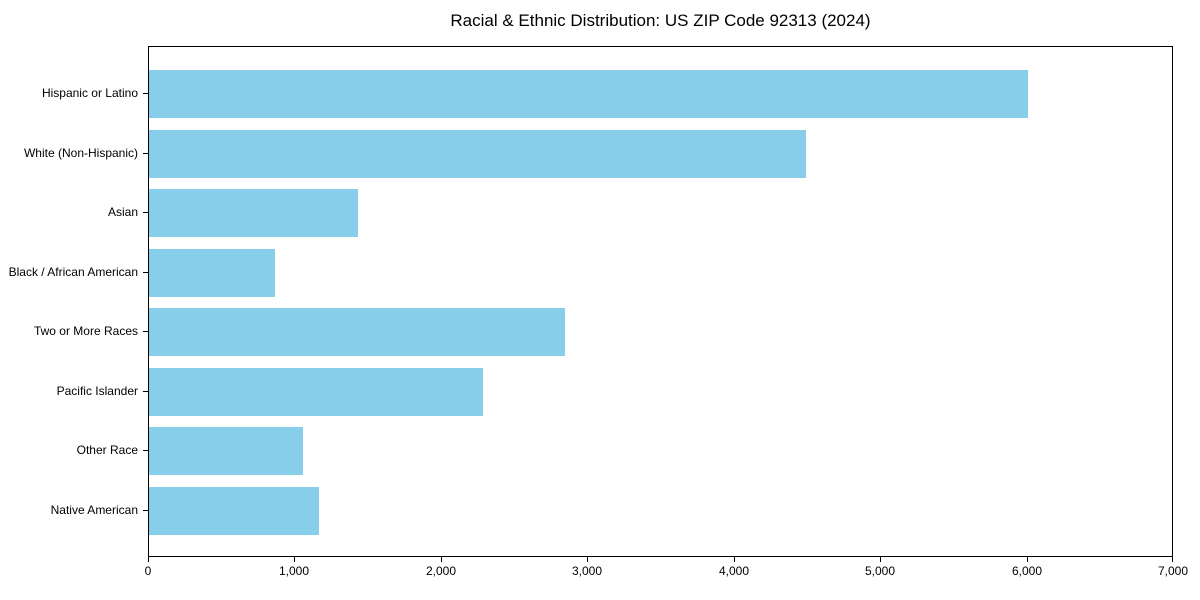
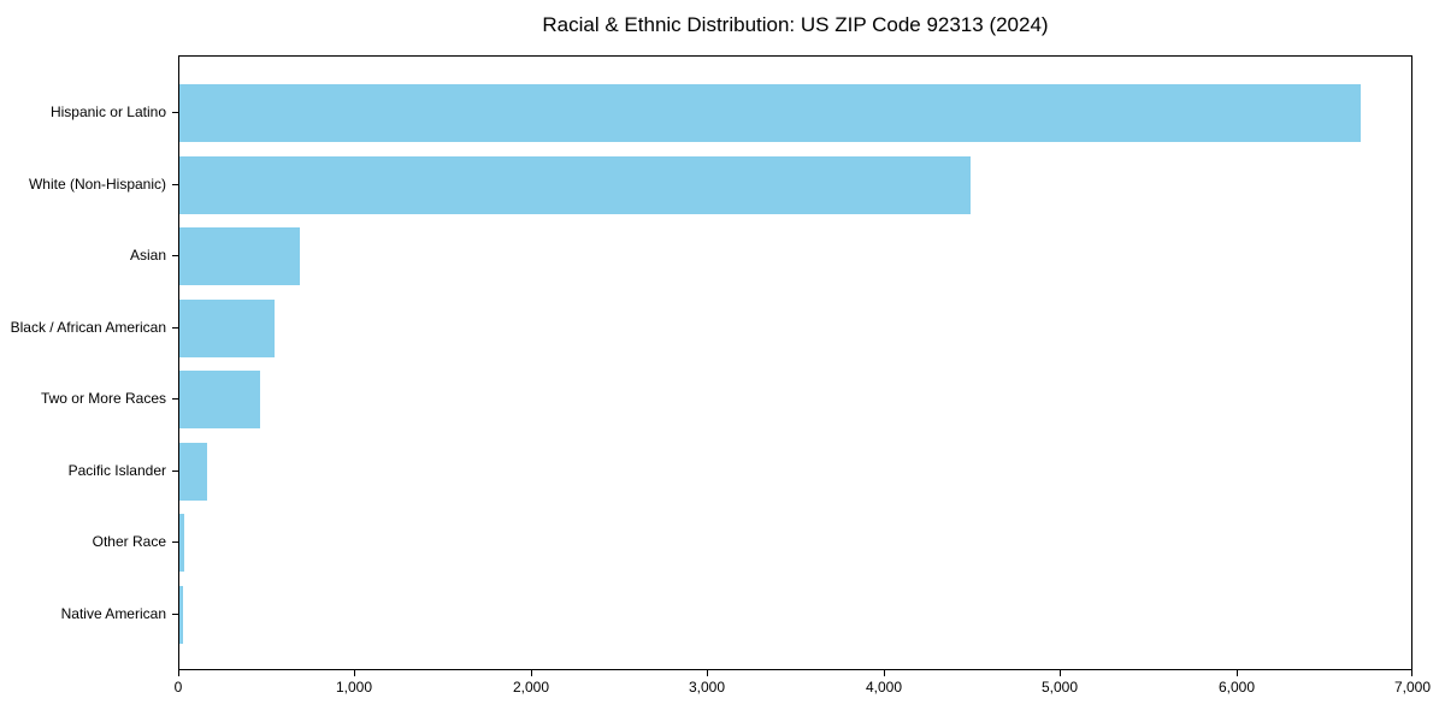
Hispanic or Latino: 6000 -> 6700
Asian: 1430 -> 680
Black / African American: 860 -> 540
Two or More Races: 2840 -> 460
Pacific Islander: 2280 -> 160
Other Race: 1050 -> 20
Native American: 1160 -> 20
